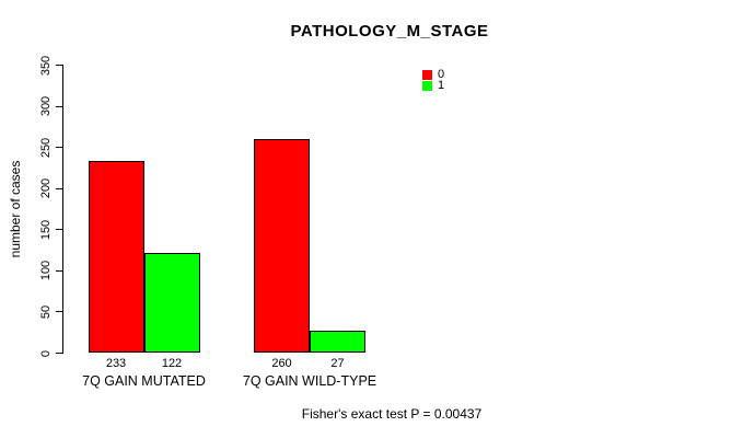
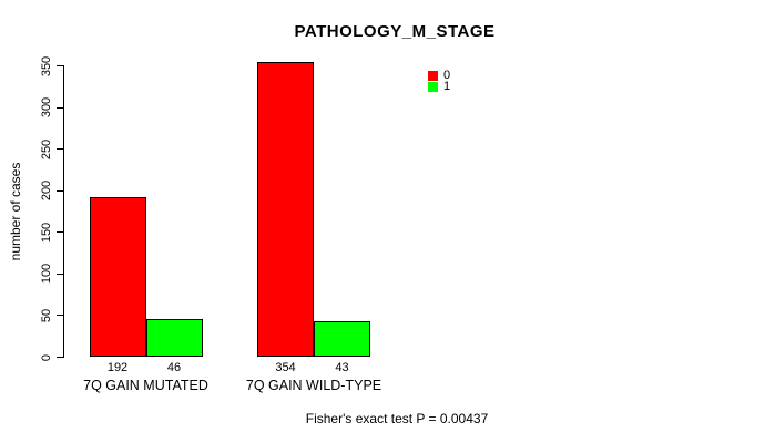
0/7Q GAIN MUTATED: 233 -> 192
1/7Q GAIN MUTATED: 122 -> 46
0/7Q GAIN WILD-TYPE: 260 -> 354
1/7Q GAIN WILD-TYPE: 27 -> 43
